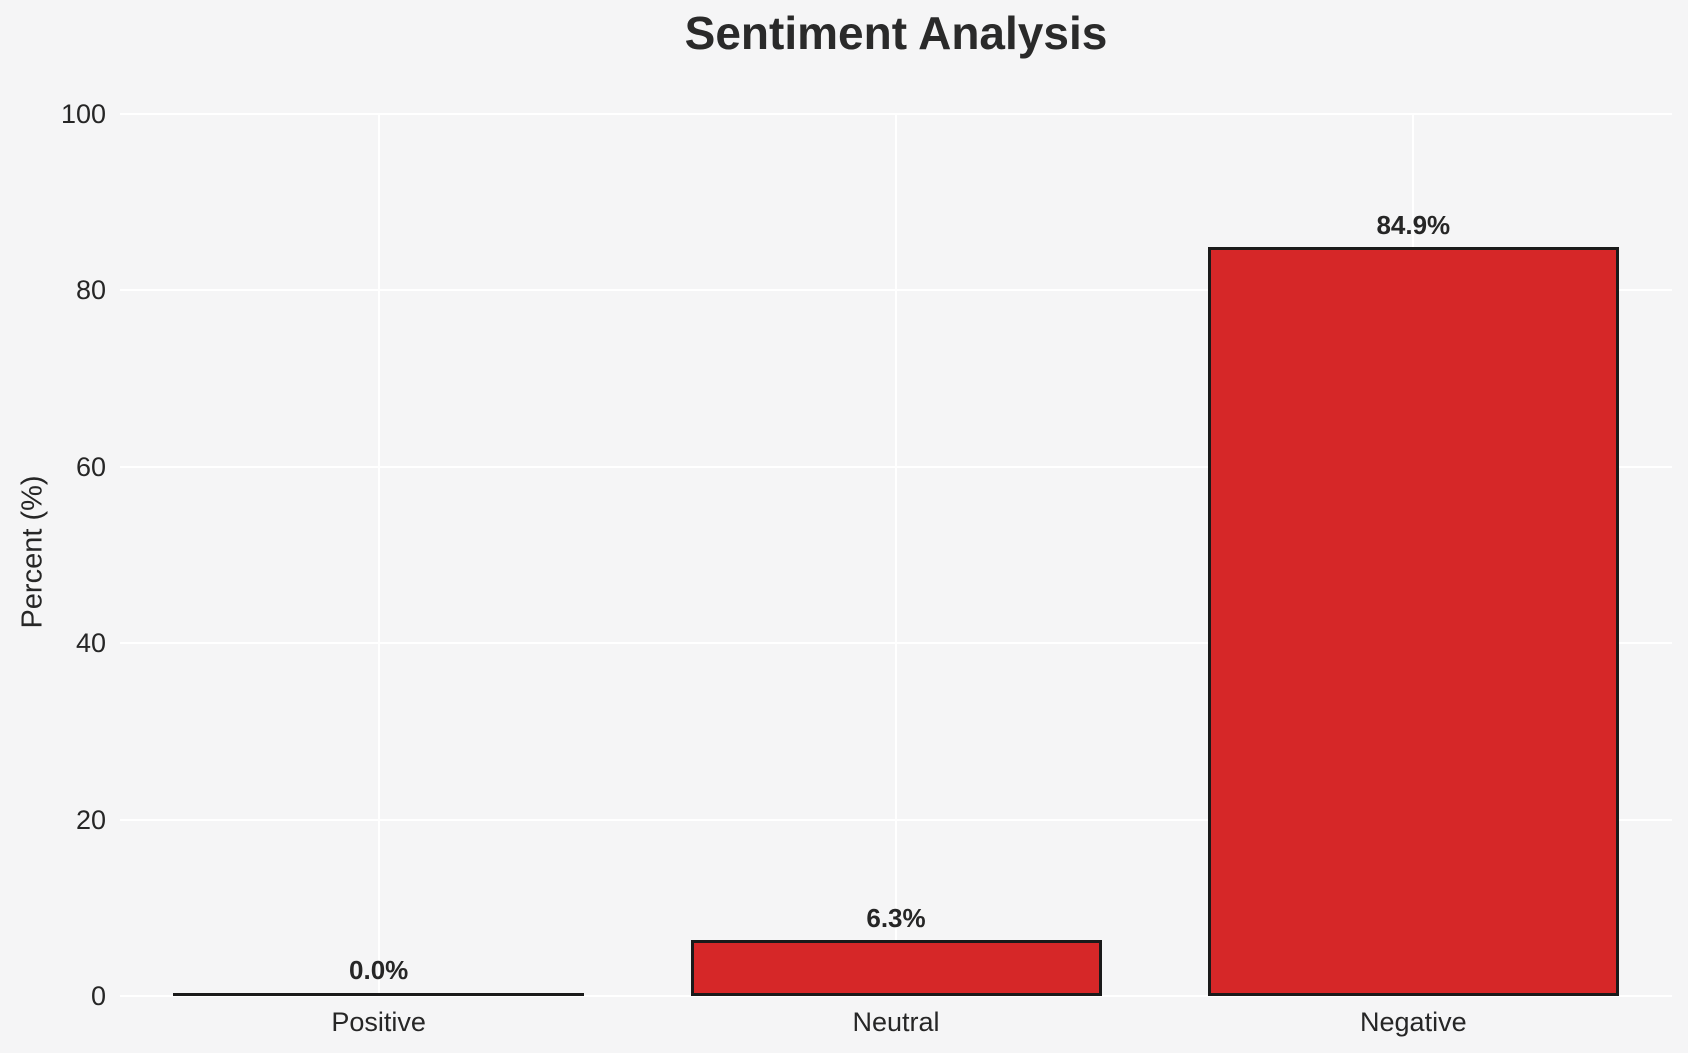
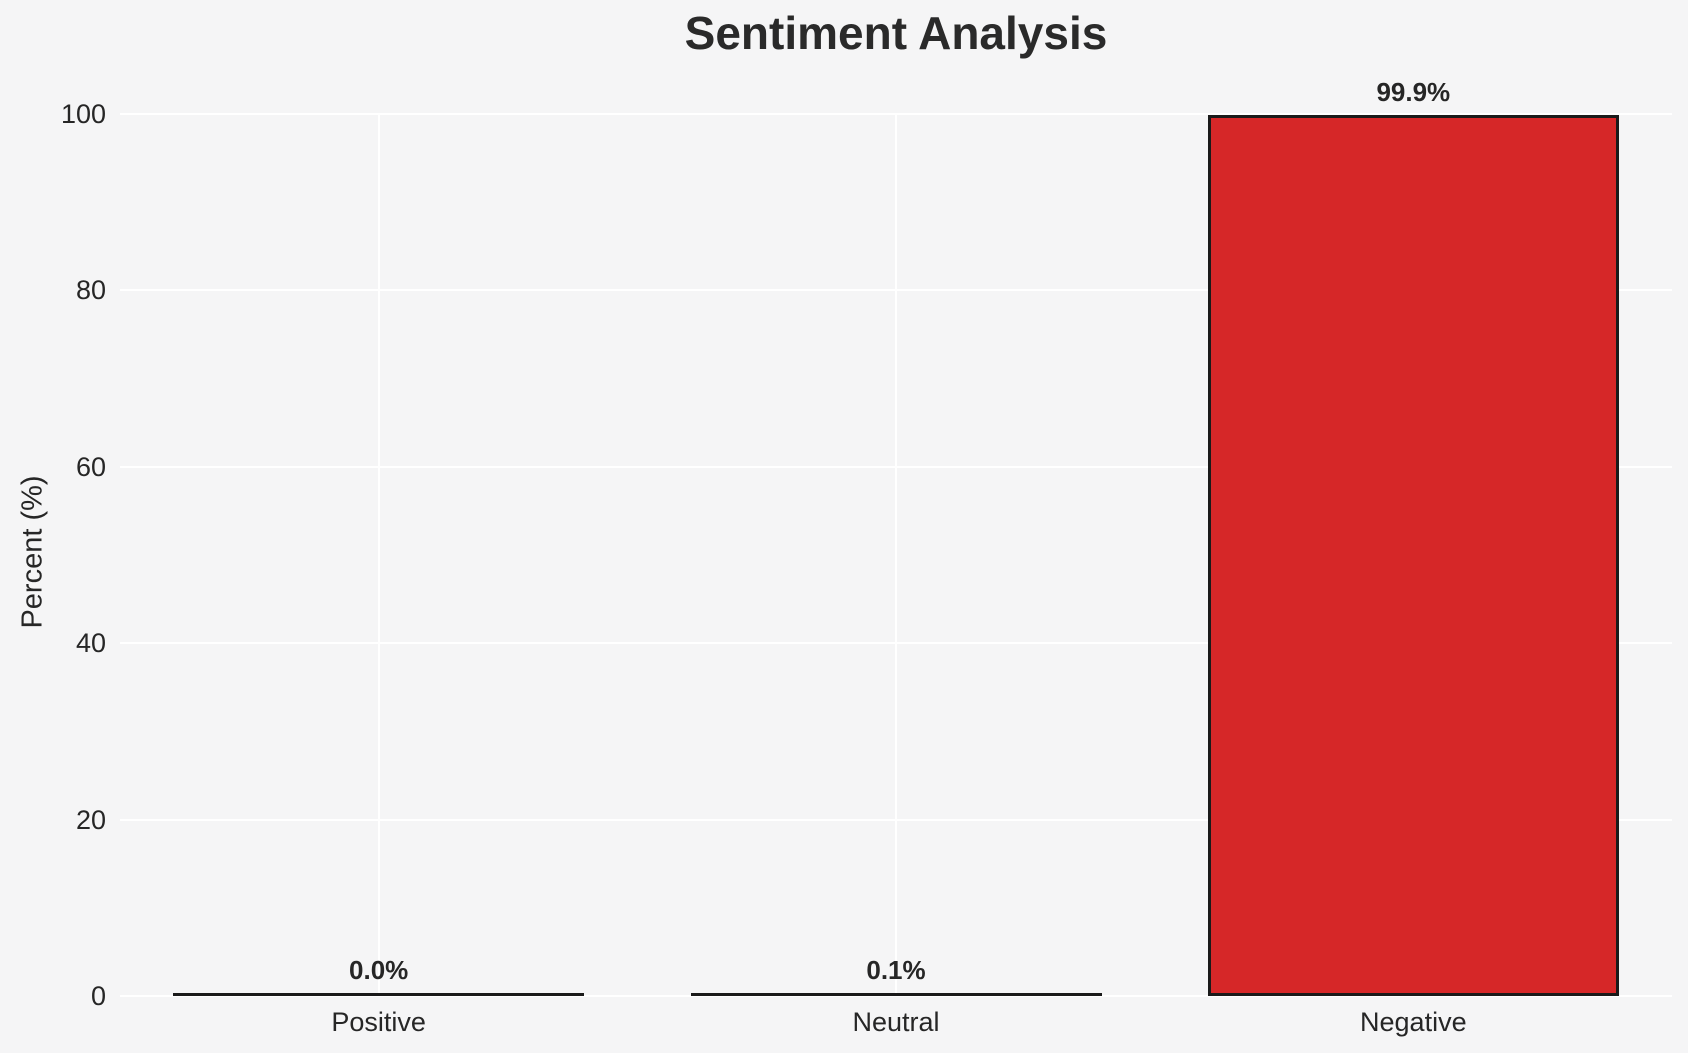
Neutral: 6.3% -> 0.1%
Negative: 84.9% -> 99.9%
